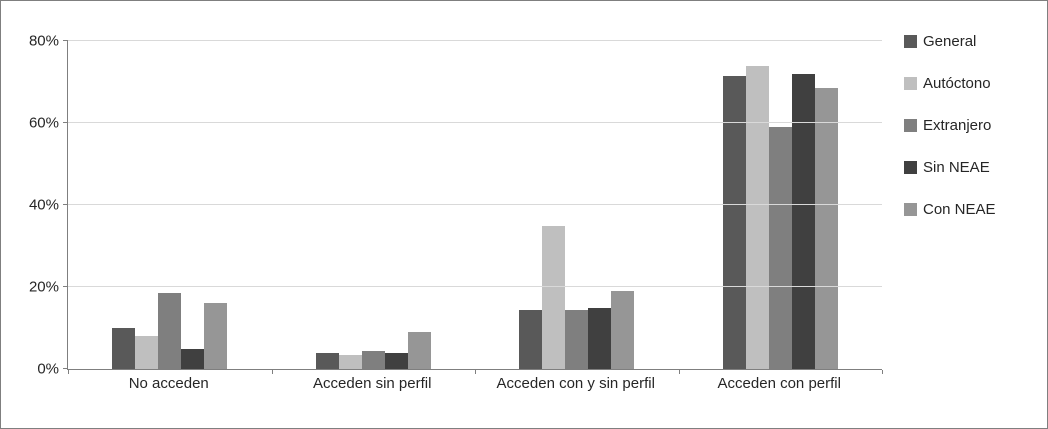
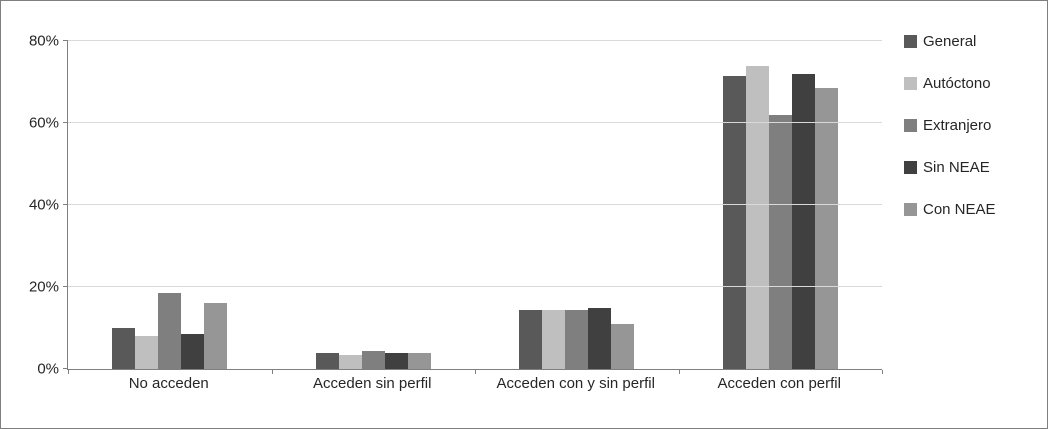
Sin NEAE/No acceden: 5% -> 8%
Con NEAE/Acceden sin perfil: 9% -> 4%
Autóctono/Acceden con y sin perfil: 35% -> 14%
Con NEAE/Acceden con y sin perfil: 19% -> 11%
Extranjero/Acceden con perfil: 59% -> 62%
